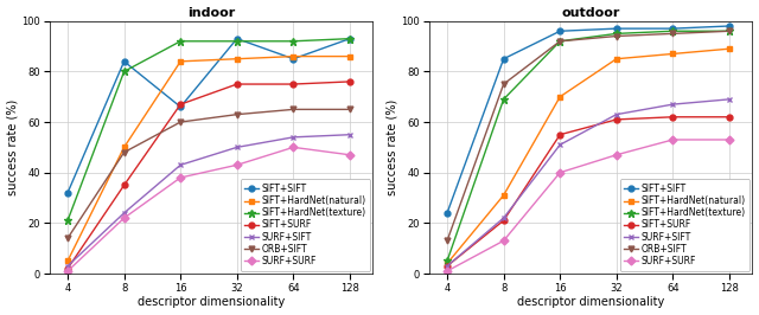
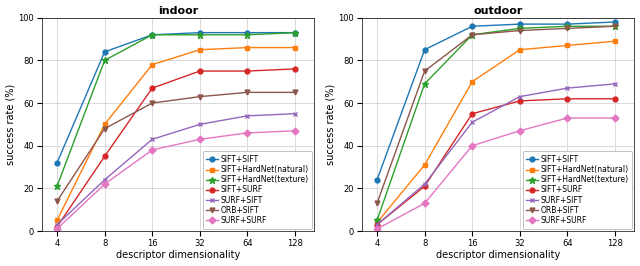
indoor/SIFT+SIFT/16: 66 -> 92
indoor/SIFT+HardNet(natural)/16: 84 -> 78
indoor/SIFT+SIFT/64: 85 -> 93
indoor/SURF+SURF/64: 50 -> 46
